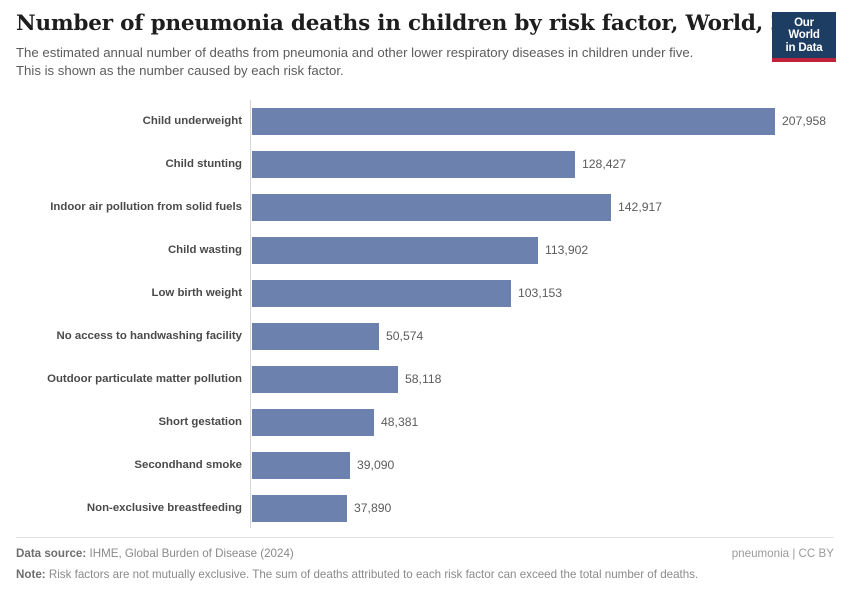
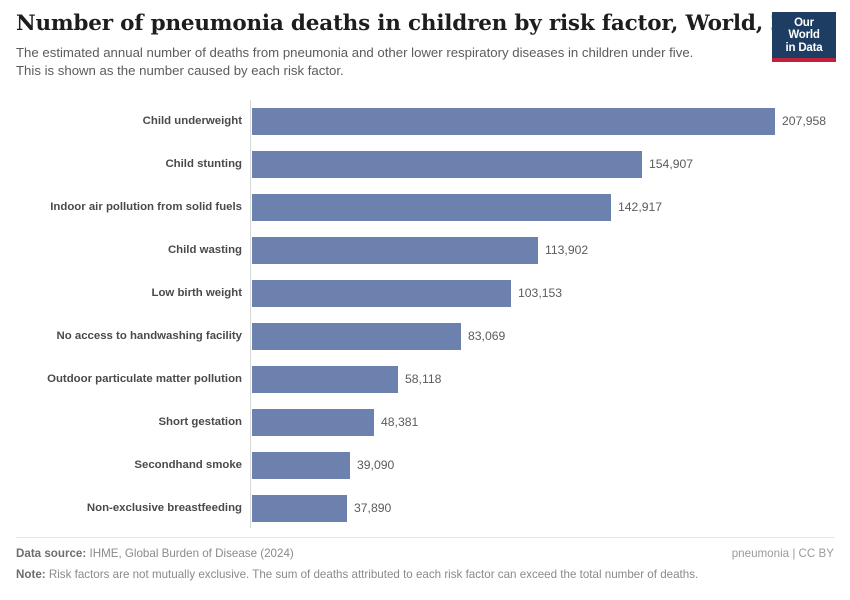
Child stunting: 128,427 -> 154,907
No access to handwashing facility: 50,574 -> 83,069
